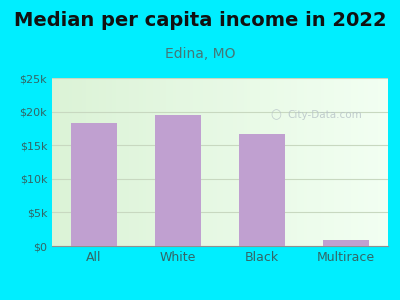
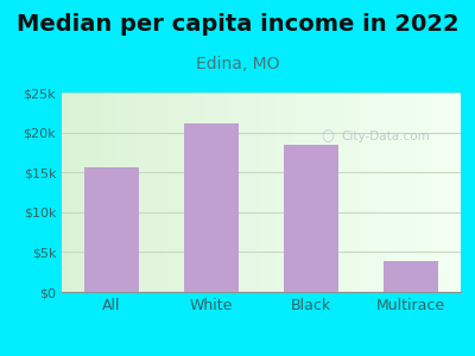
All: $18.3k -> $15.6k
White: $19.5k -> $21.2k
Black: $16.7k -> $18.4k
Multirace: $0.9k -> $3.8k
